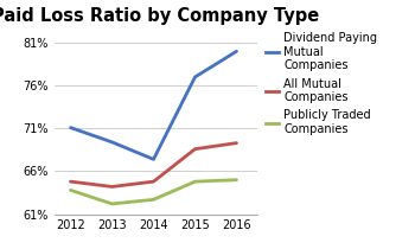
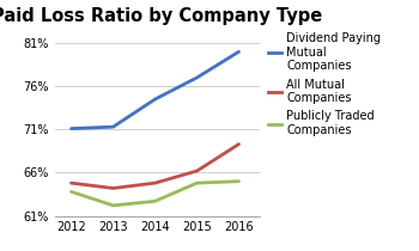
Dividend Paying Mutual Companies/2013: 69.4% -> 71.3%
Dividend Paying Mutual Companies/2014: 67.4% -> 74.5%
All Mutual Companies/2015: 68.6% -> 66.2%
